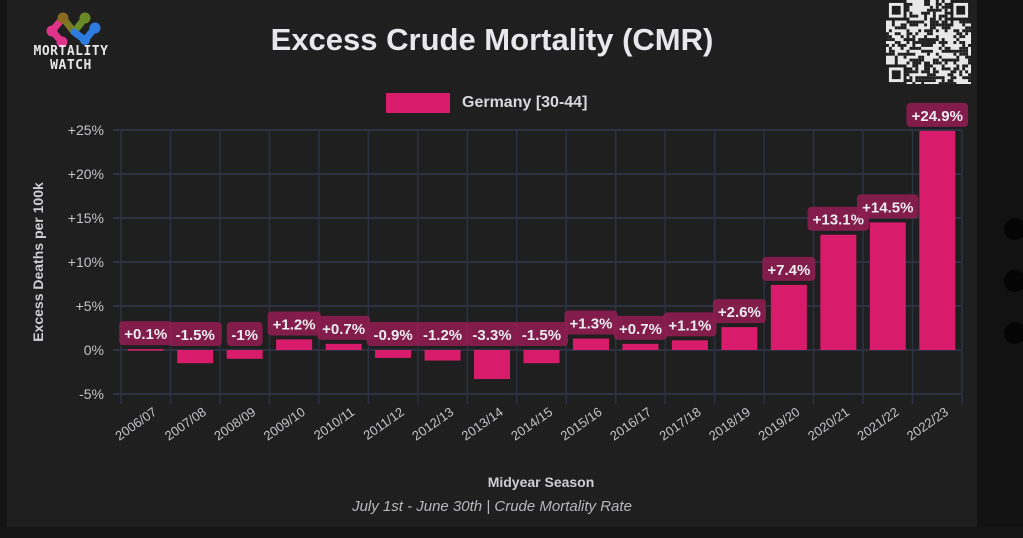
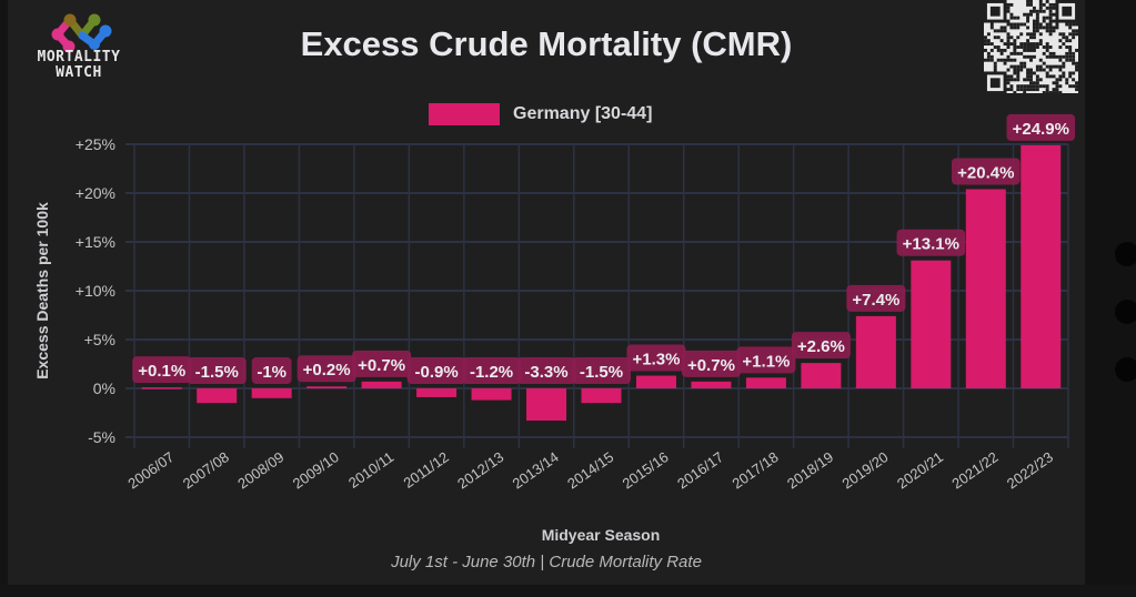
2009/10: +1.2% -> +0.2%
2021/22: +14.5% -> +20.4%
